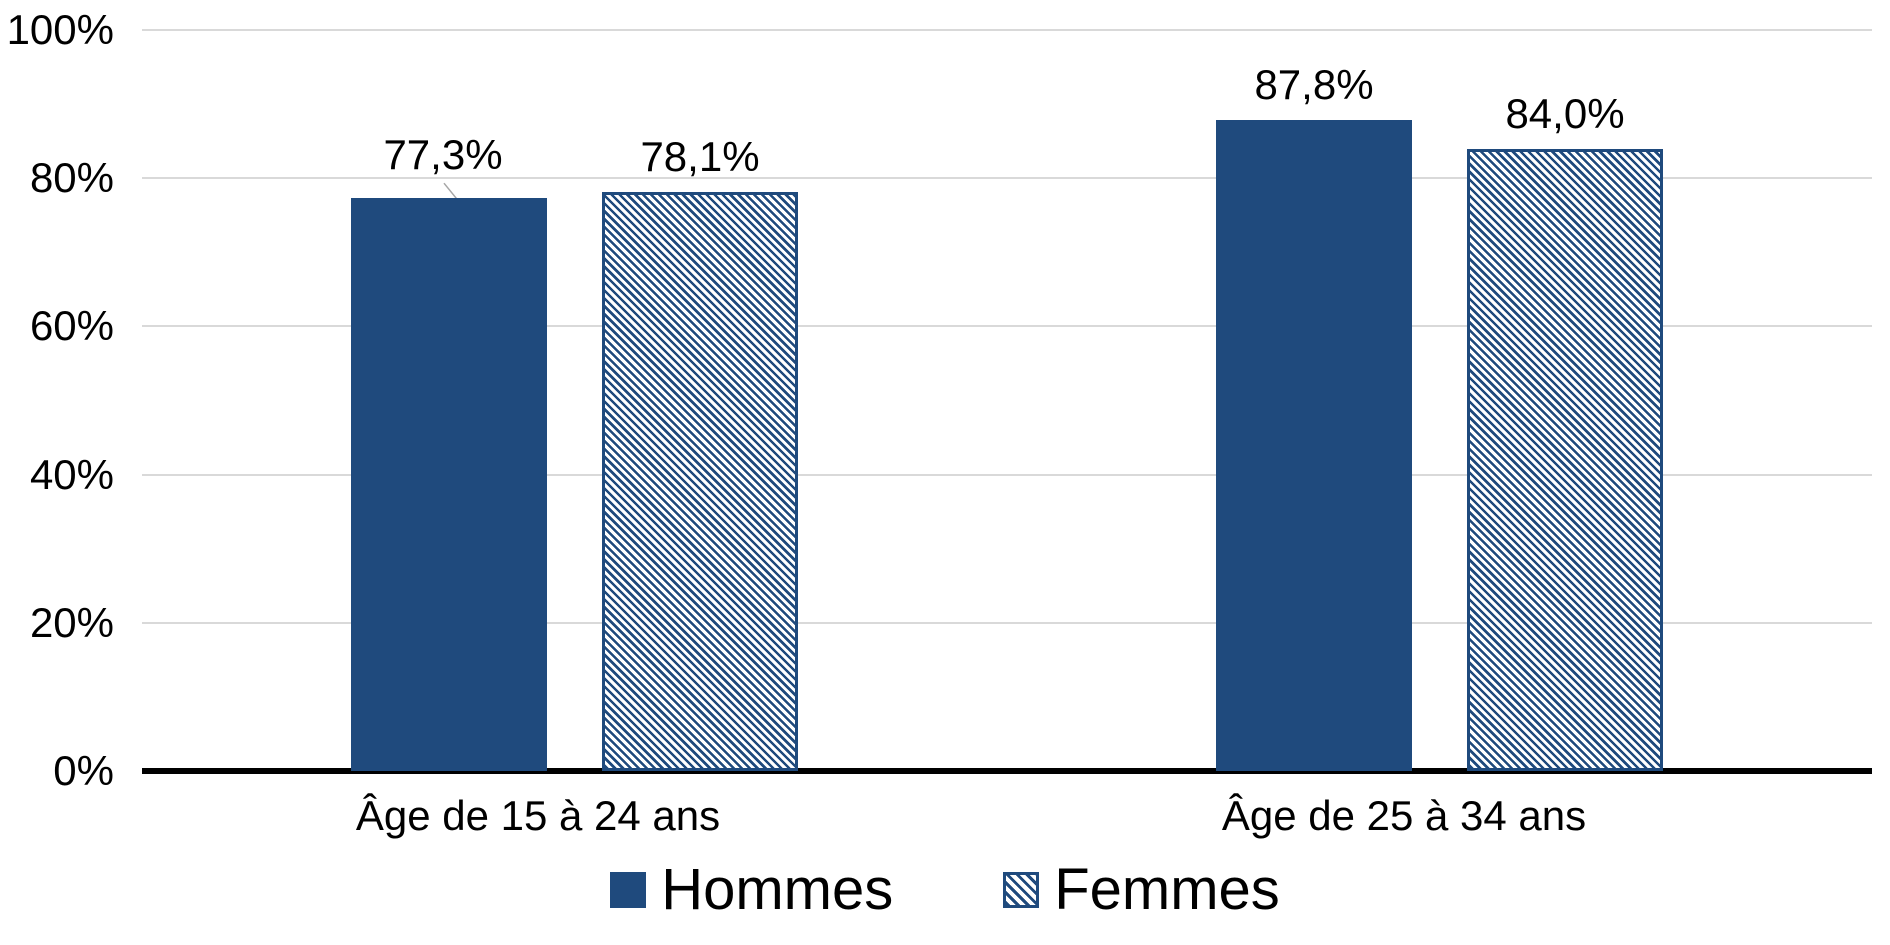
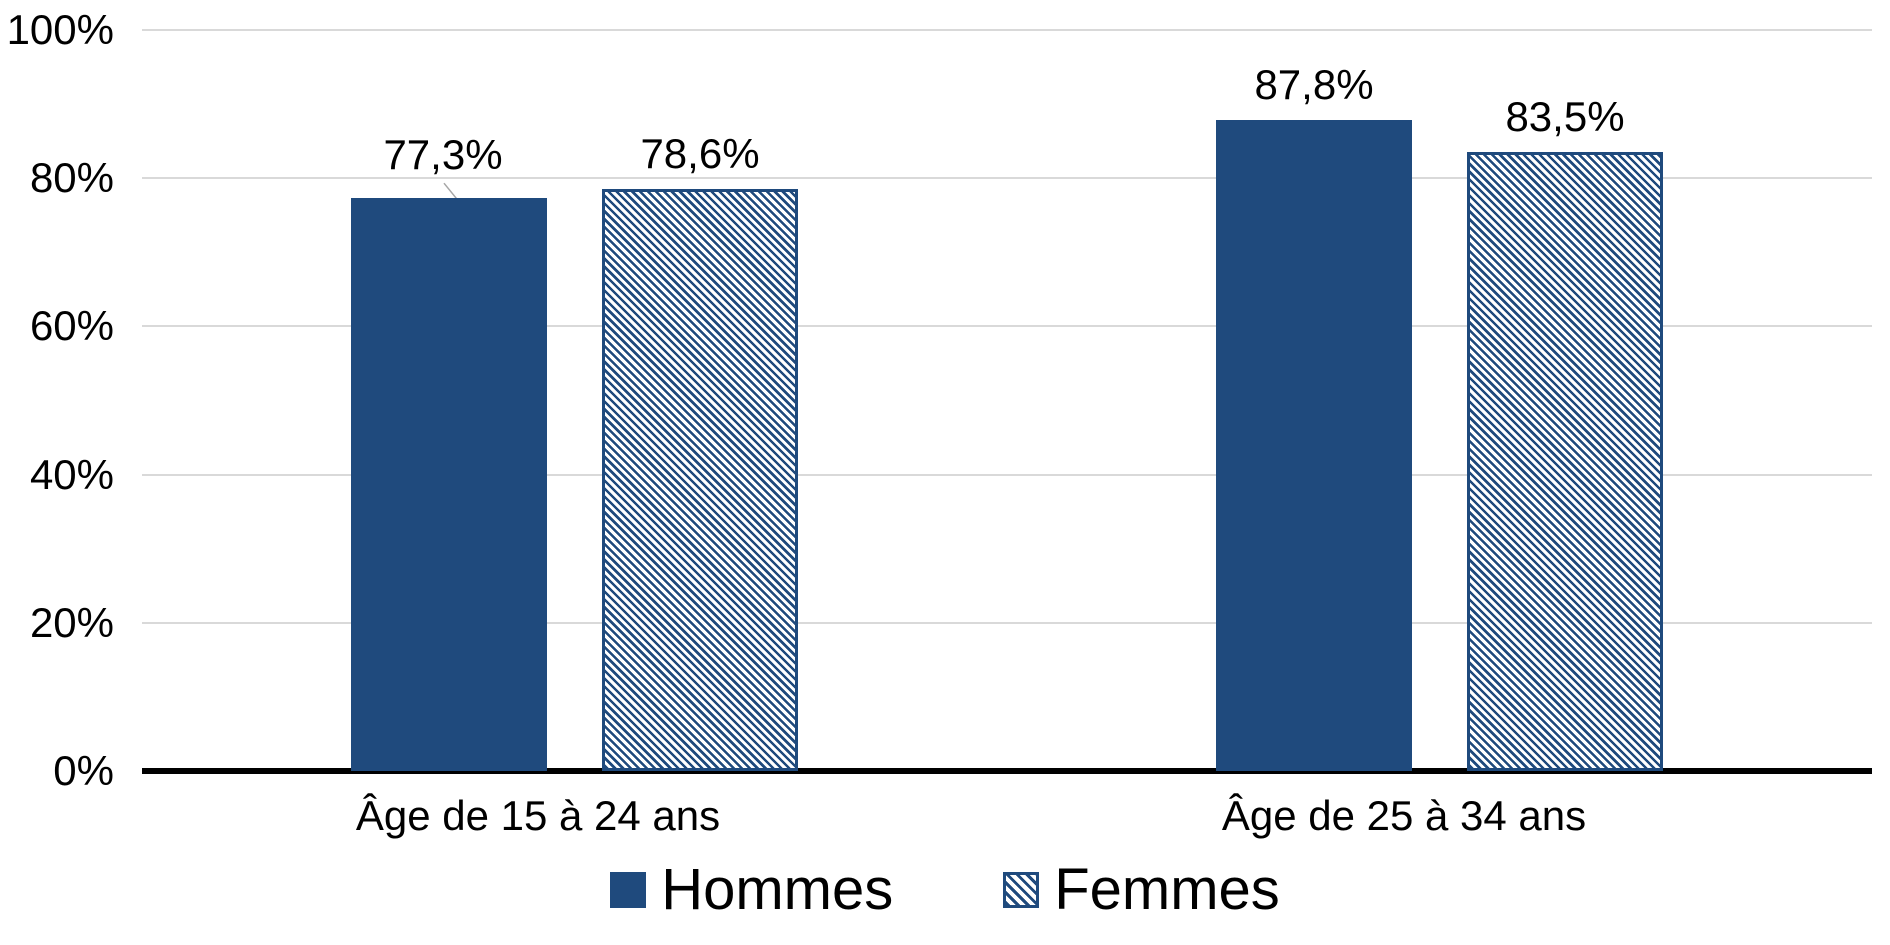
Femmes/Âge de 15 à 24 ans: 78,1% -> 78,6%
Femmes/Âge de 25 à 34 ans: 84,0% -> 83,5%
